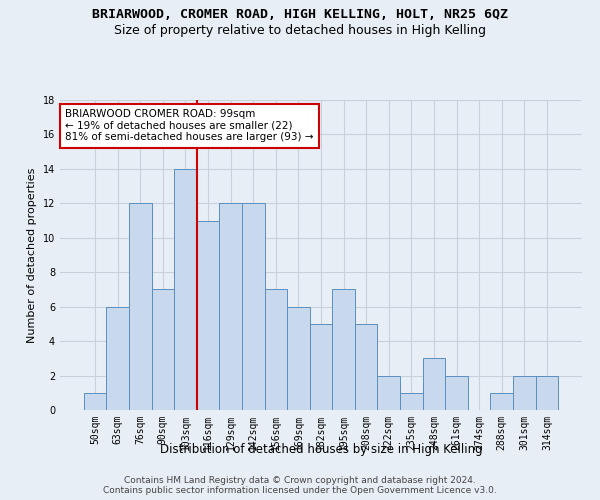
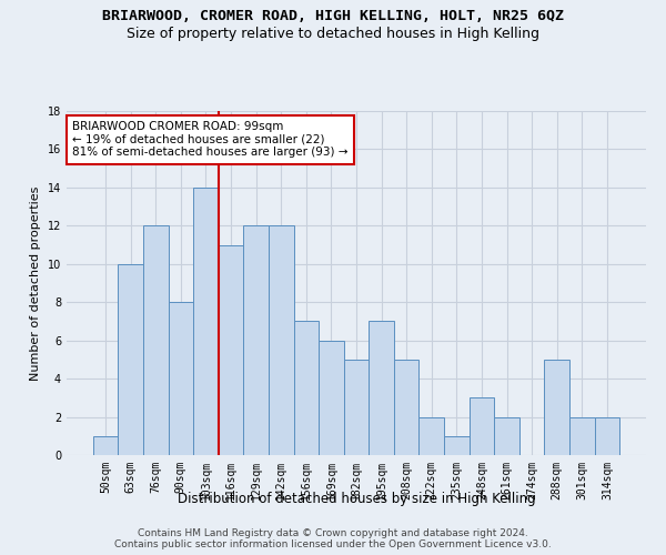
63sqm: 6 -> 10
90sqm: 7 -> 8
288sqm: 1 -> 5
